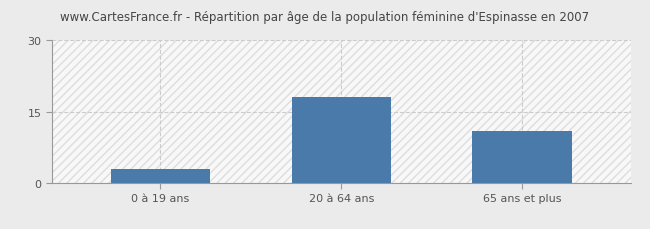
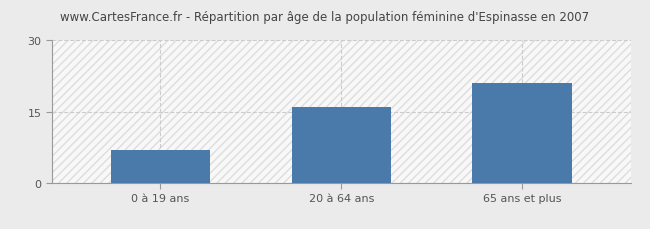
0 à 19 ans: 3 -> 7
20 à 64 ans: 18 -> 16
65 ans et plus: 11 -> 21
